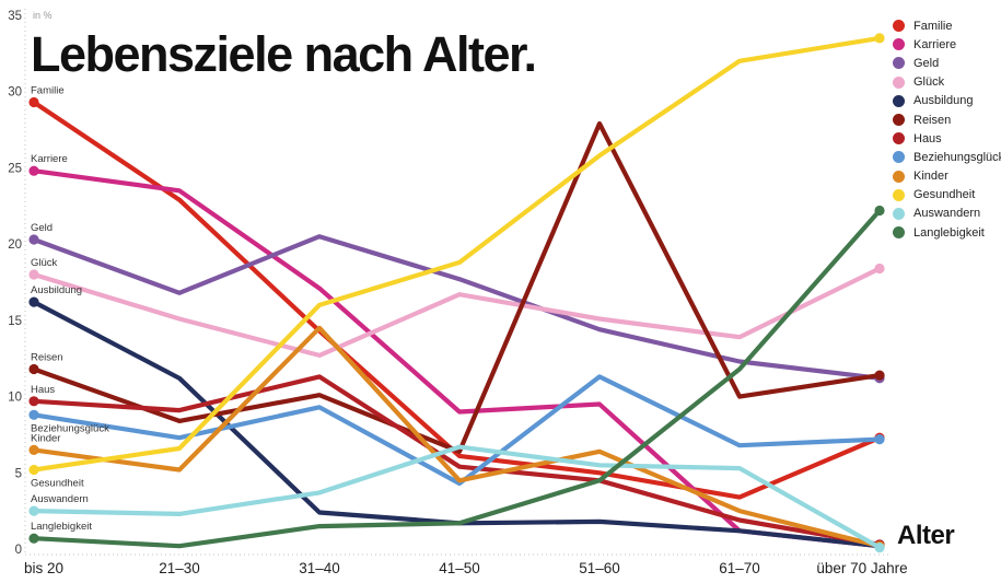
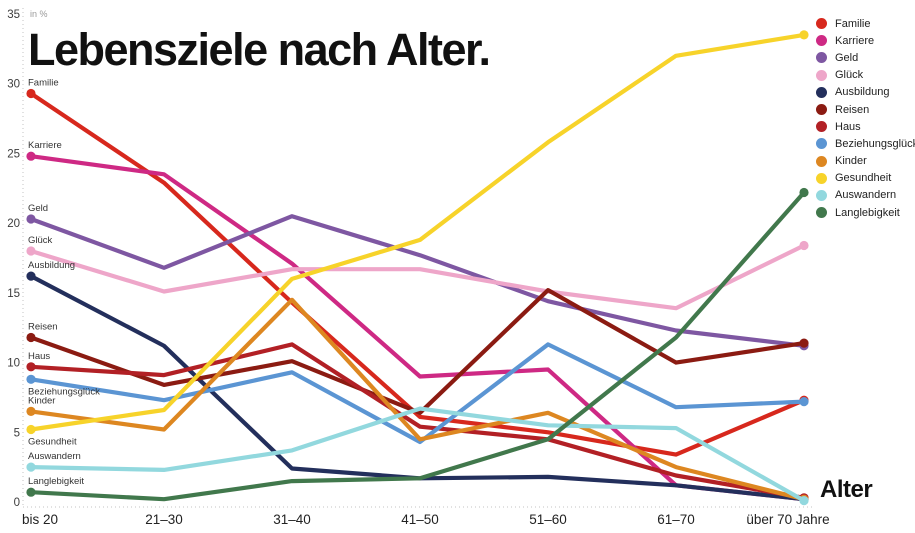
Glück/31–40: 12.7 -> 16.7
Reisen/51–60: 27.9 -> 15.2
